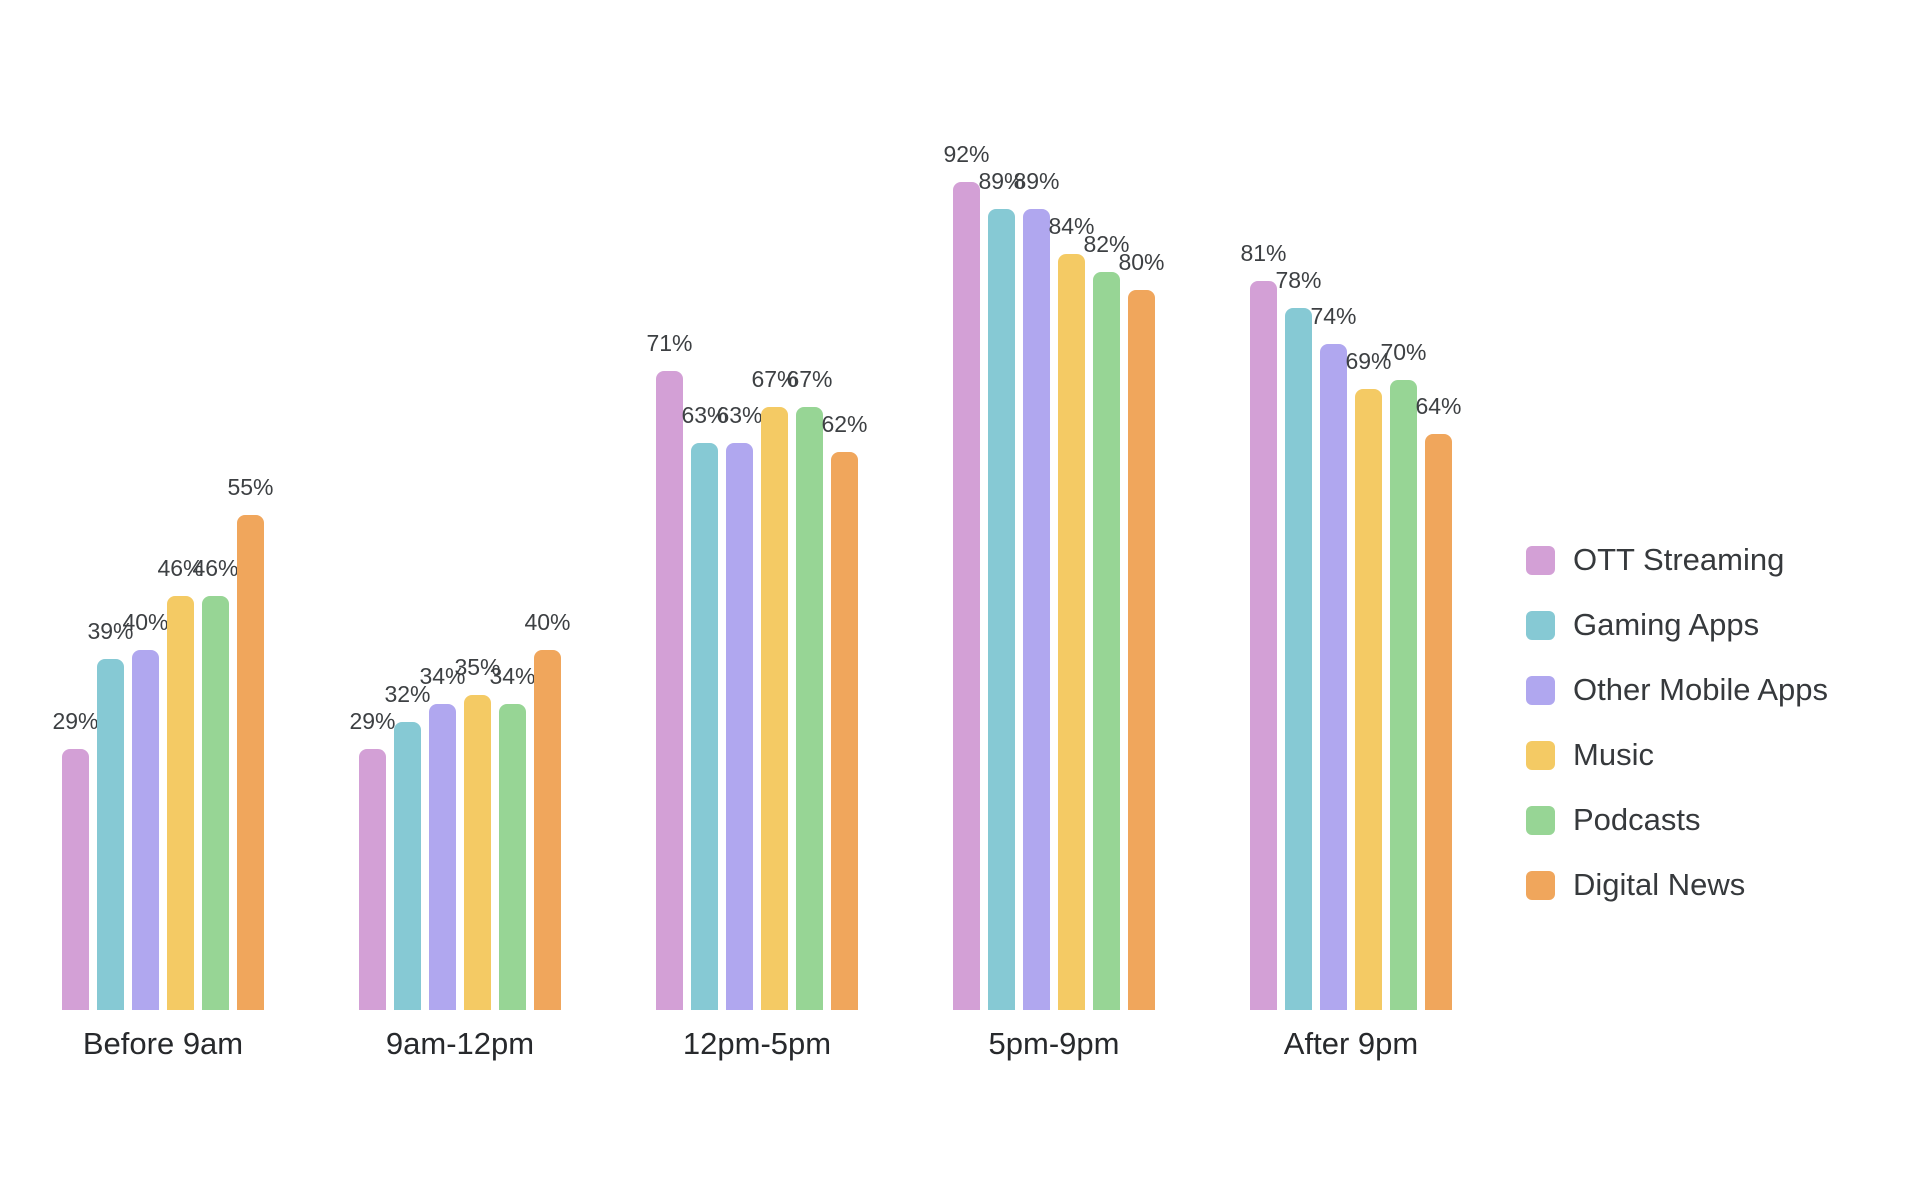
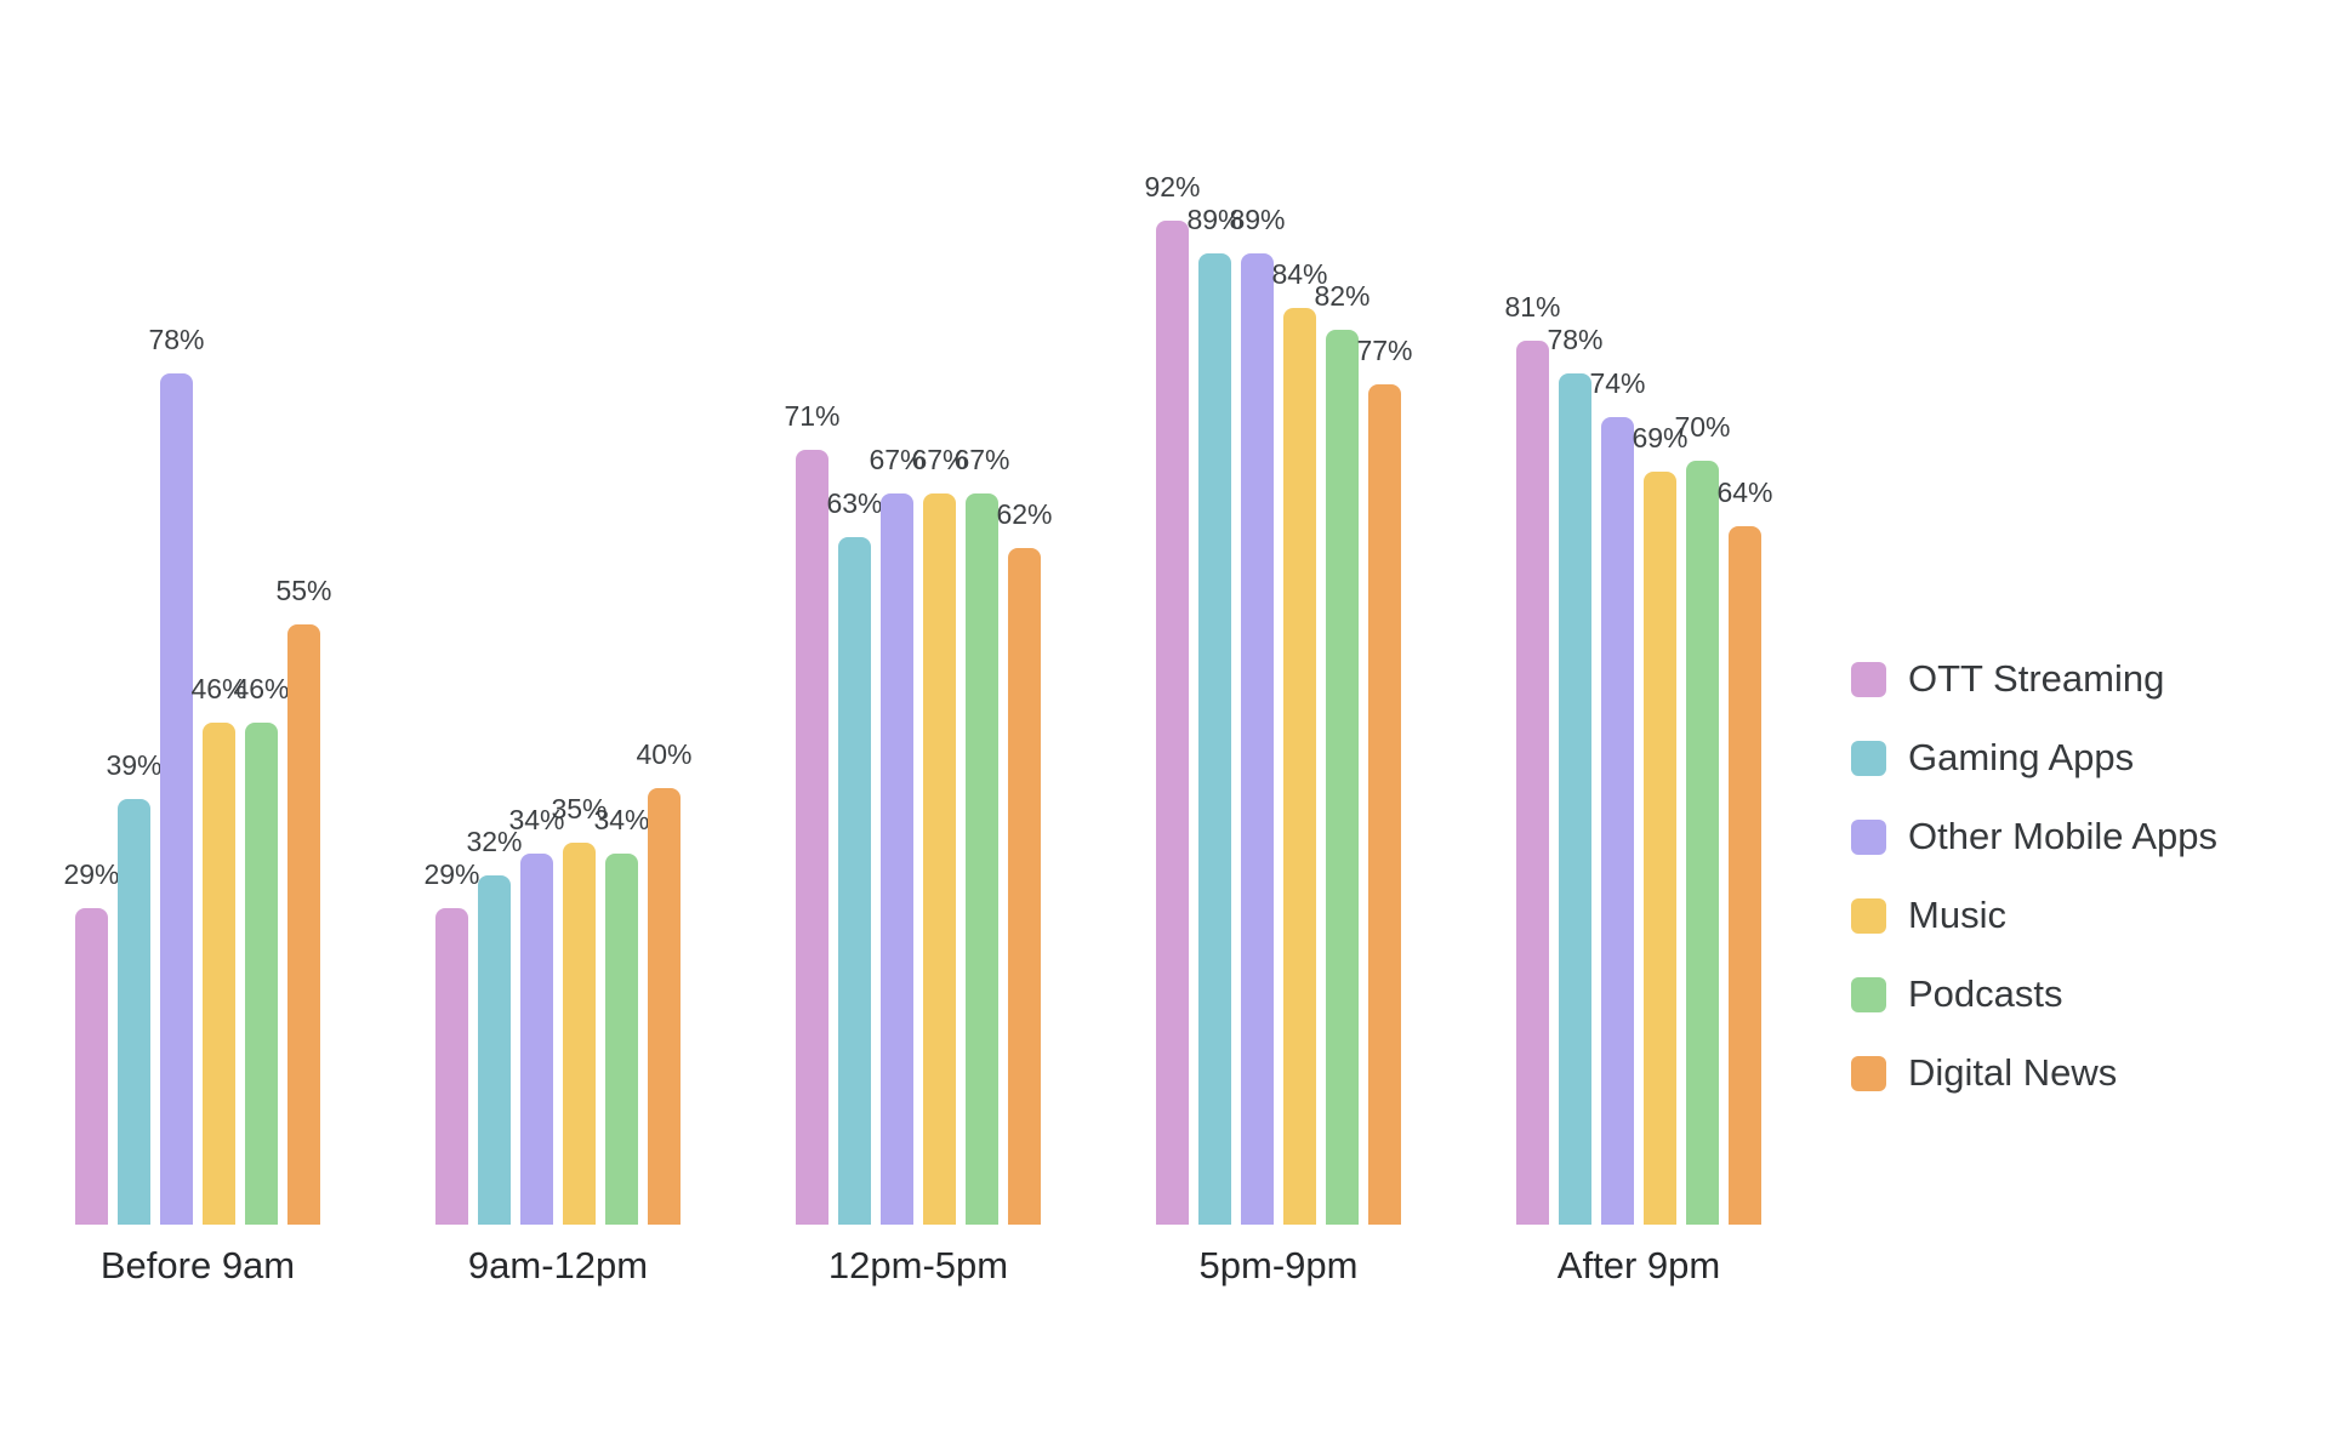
Other Mobile Apps/Before 9am: 40% -> 78%
Other Mobile Apps/12pm-5pm: 63% -> 67%
Digital News/5pm-9pm: 80% -> 77%
